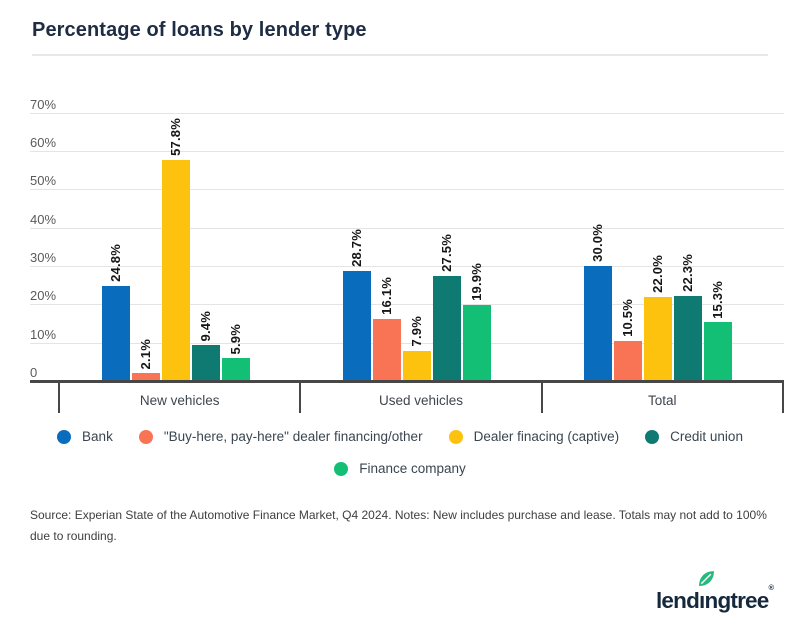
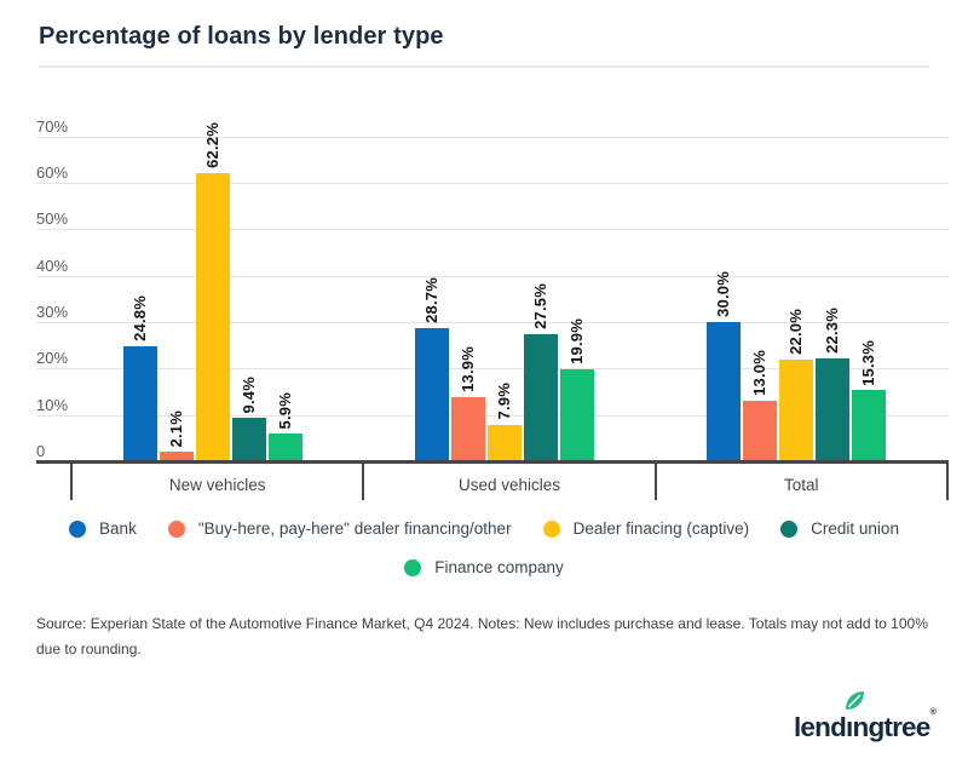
Dealer finacing (captive)/New vehicles: 57.8% -> 62.2%
"Buy-here, pay-here" dealer financing/other/Used vehicles: 16.1% -> 13.9%
"Buy-here, pay-here" dealer financing/other/Total: 10.5% -> 13.0%
